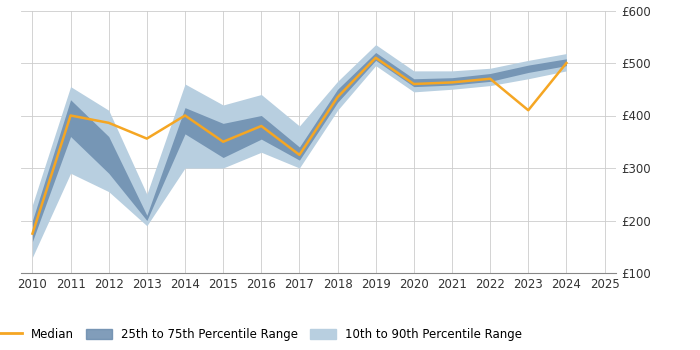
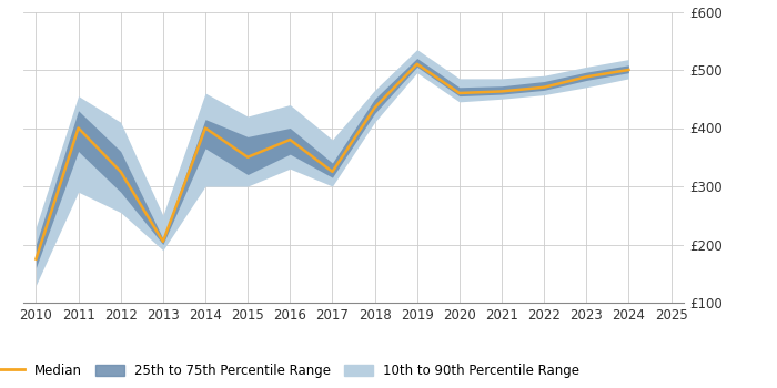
Median/2012: £386 -> £325
Median/2013: £356 -> £205
Median/2023: £410 -> £488
